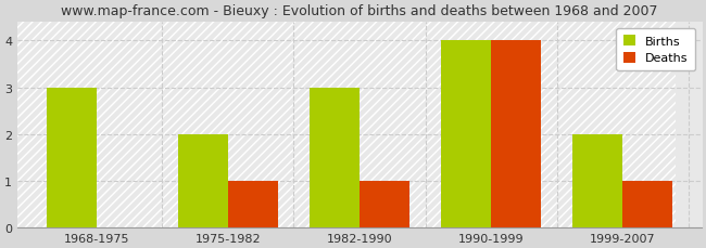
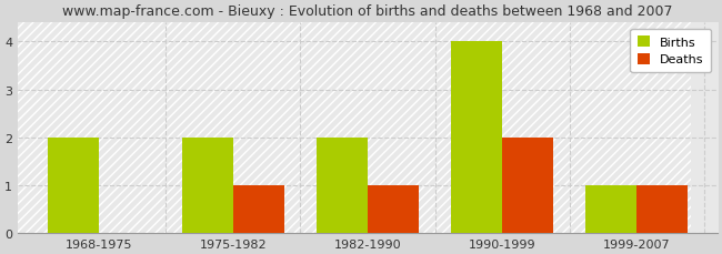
Births/1968-1975: 3 -> 2
Births/1982-1990: 3 -> 2
Deaths/1990-1999: 4 -> 2
Births/1999-2007: 2 -> 1
